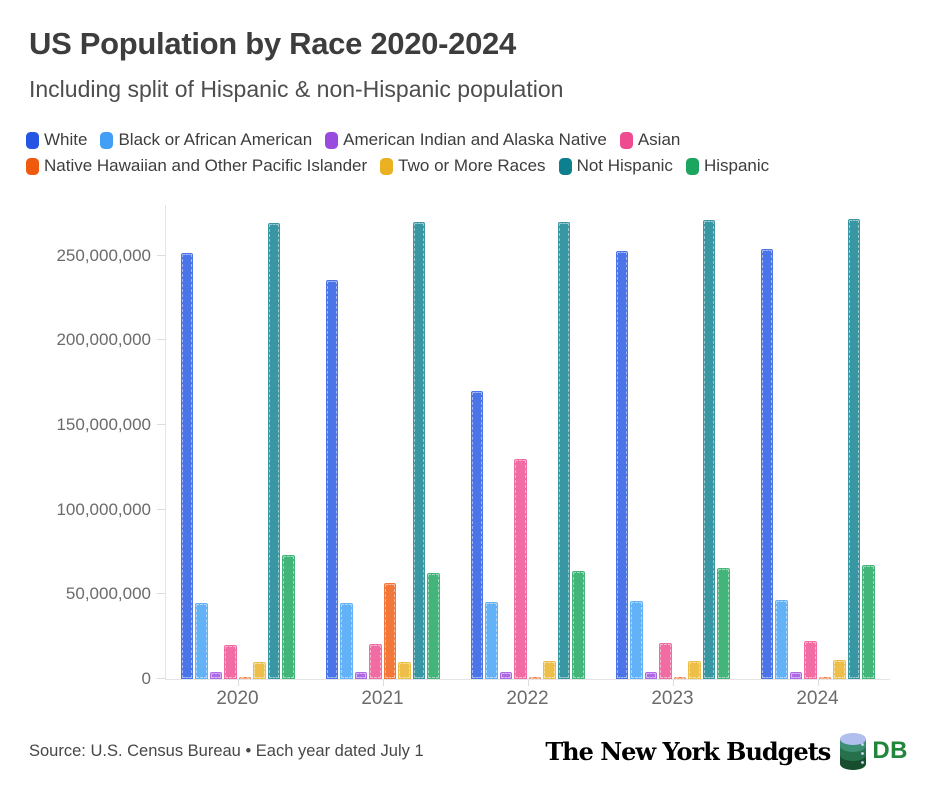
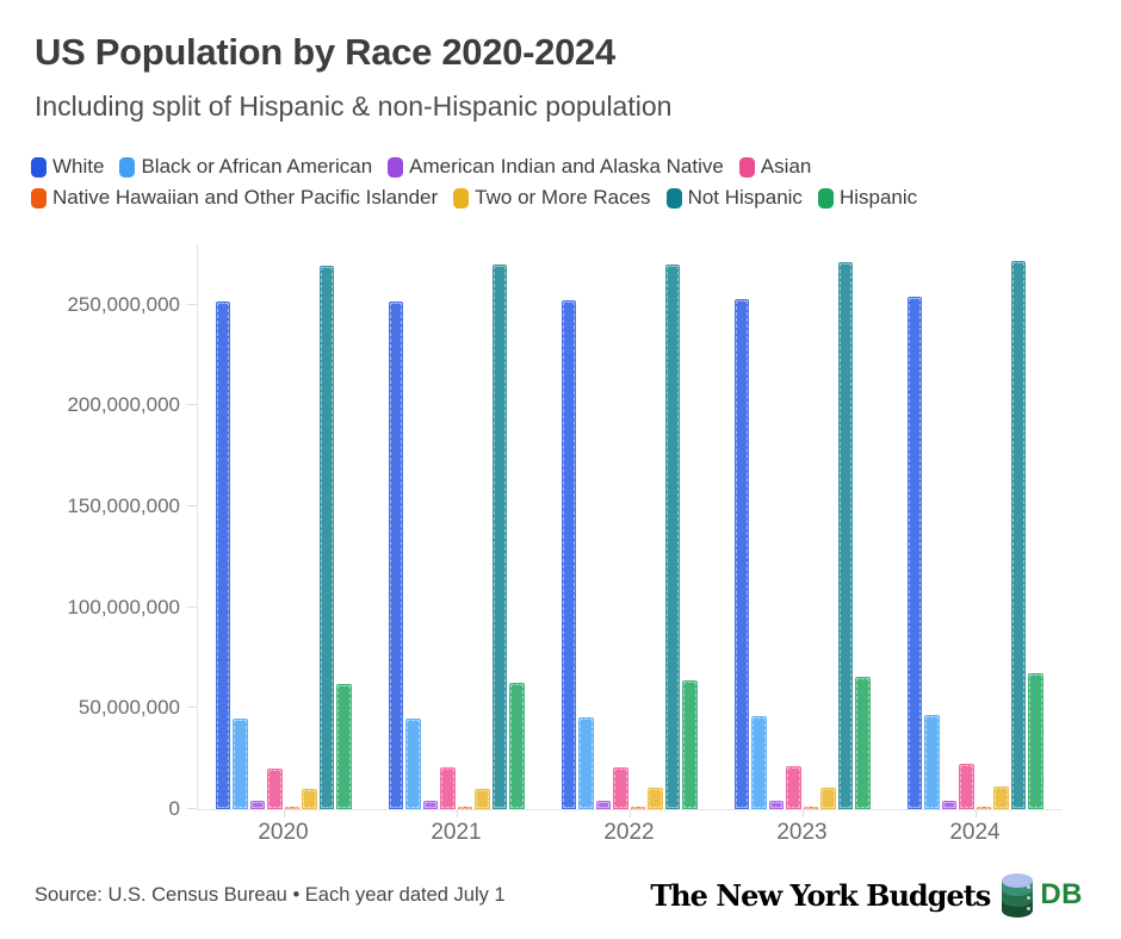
Hispanic/2020: 73000000 -> 62000000
White/2021: 236000000 -> 252000000
Native Hawaiian and Other Pacific Islander/2021: 57000000 -> 1000000
White/2022: 170000000 -> 252000000
Asian/2022: 130000000 -> 21000000
